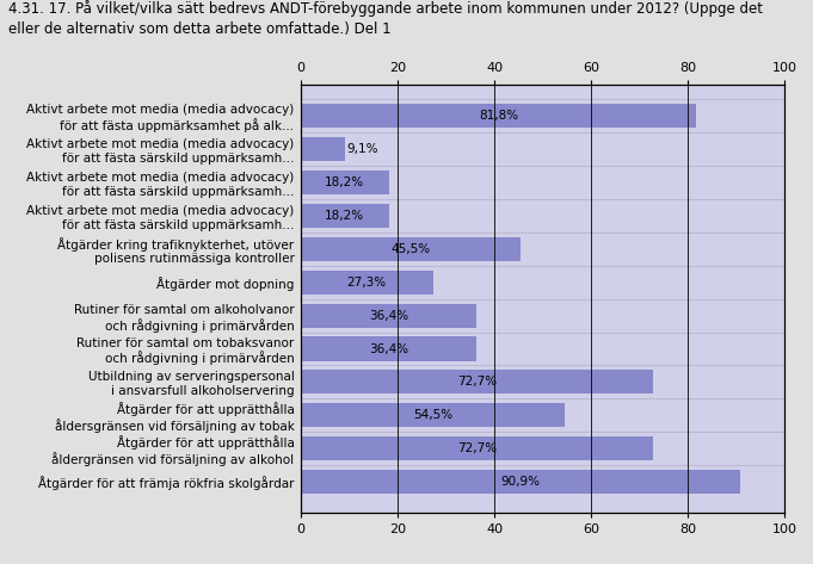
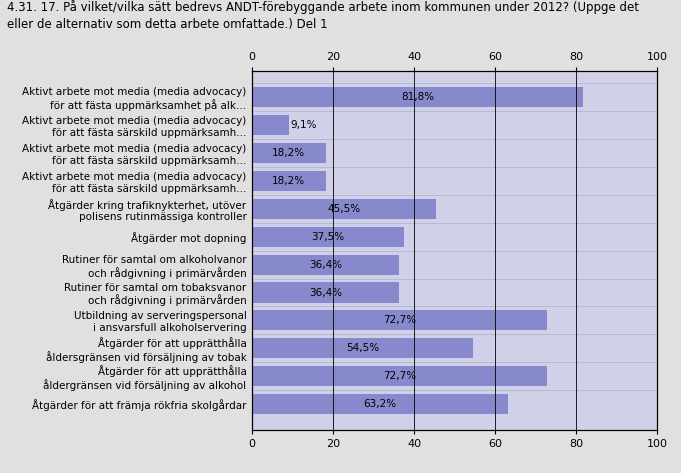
Åtgärder mot dopning: 27,3% -> 37,5%
Åtgärder för att främja rökfria skolgårdar: 90,9% -> 63,2%
